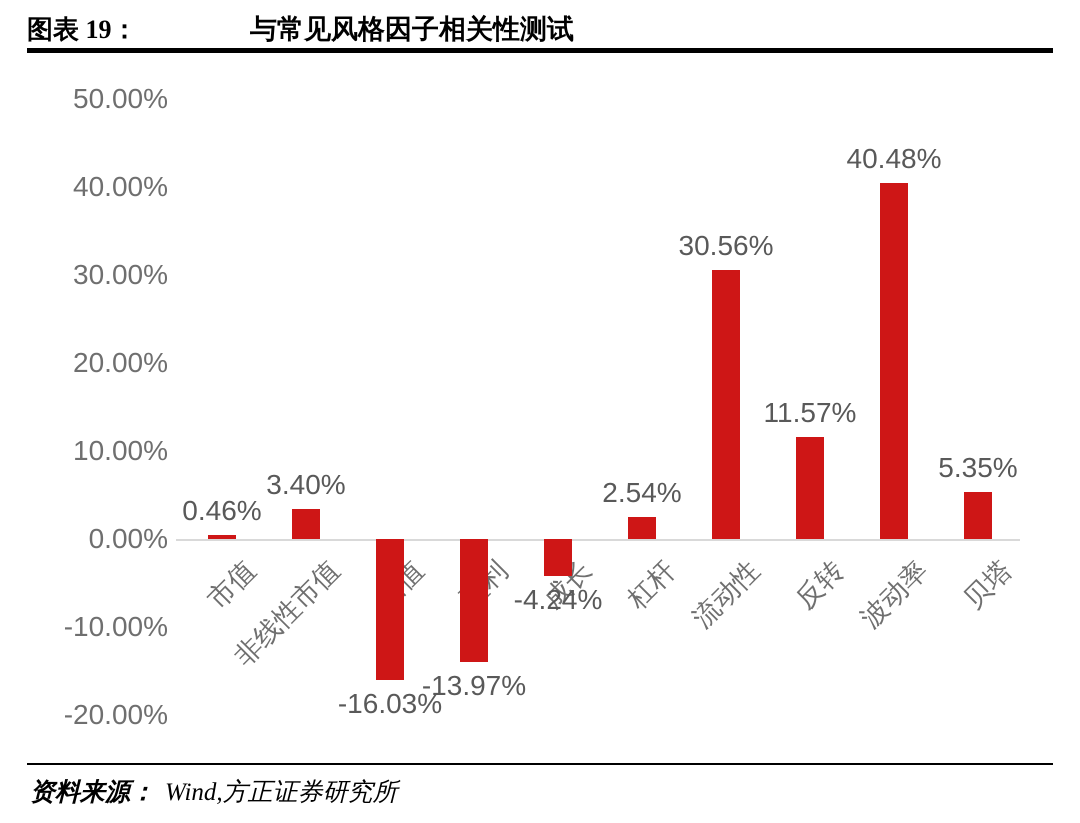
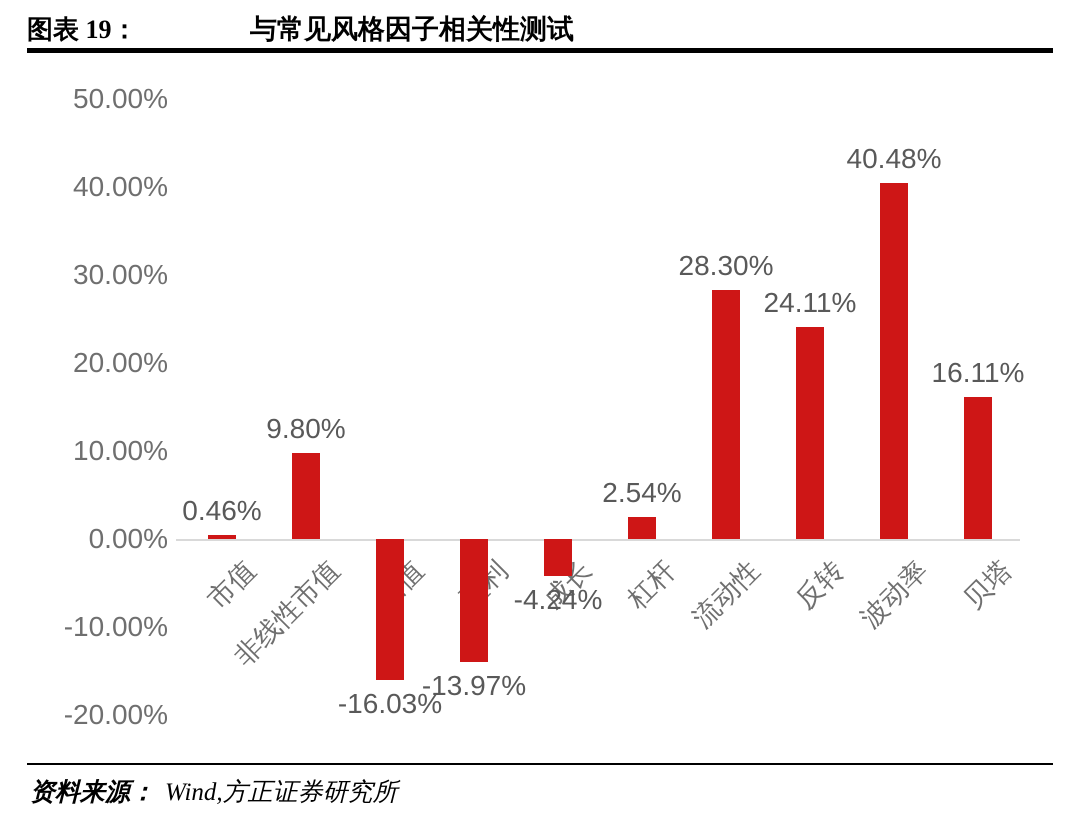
非线性市值: 3.40% -> 9.80%
流动性: 30.56% -> 28.30%
反转: 11.57% -> 24.11%
贝塔: 5.35% -> 16.11%
